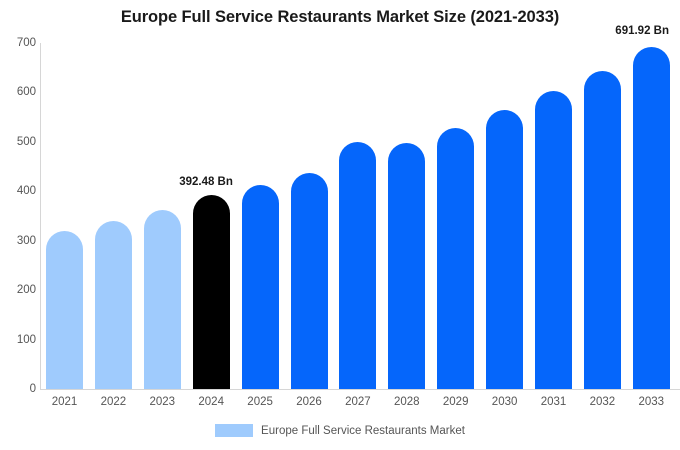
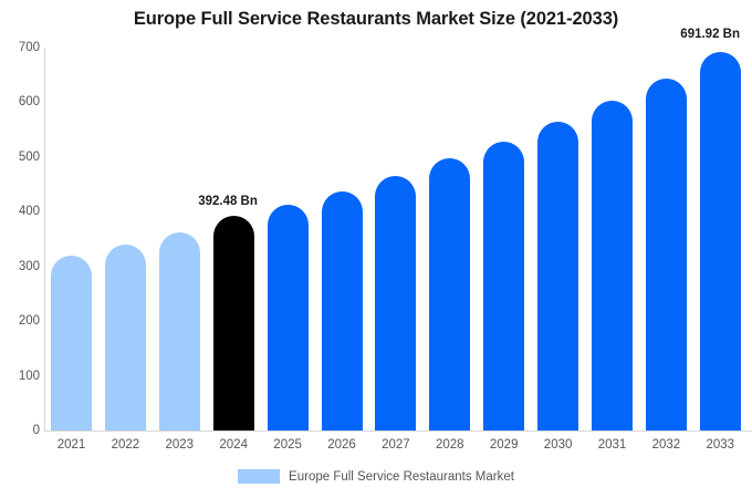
2027: 500 -> 470
